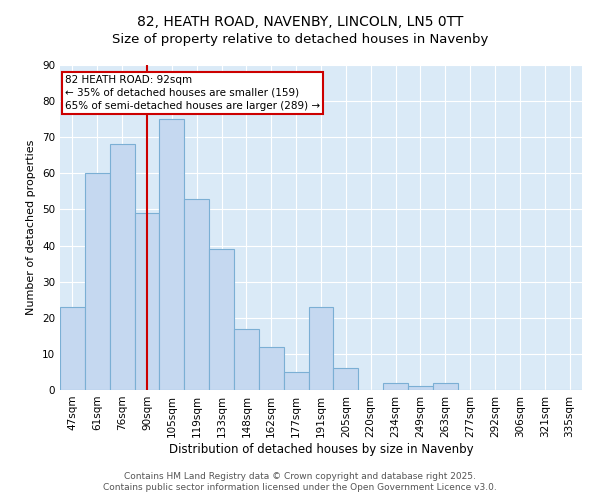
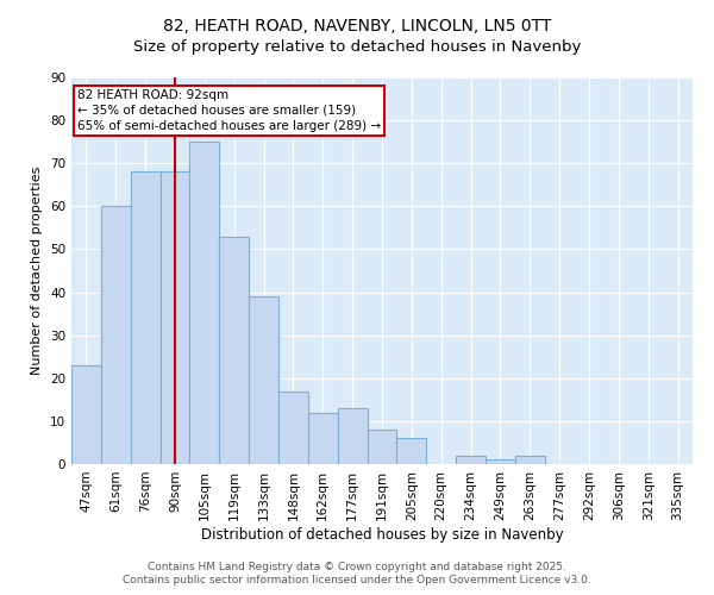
90sqm: 49 -> 68
177sqm: 5 -> 13
191sqm: 23 -> 8
